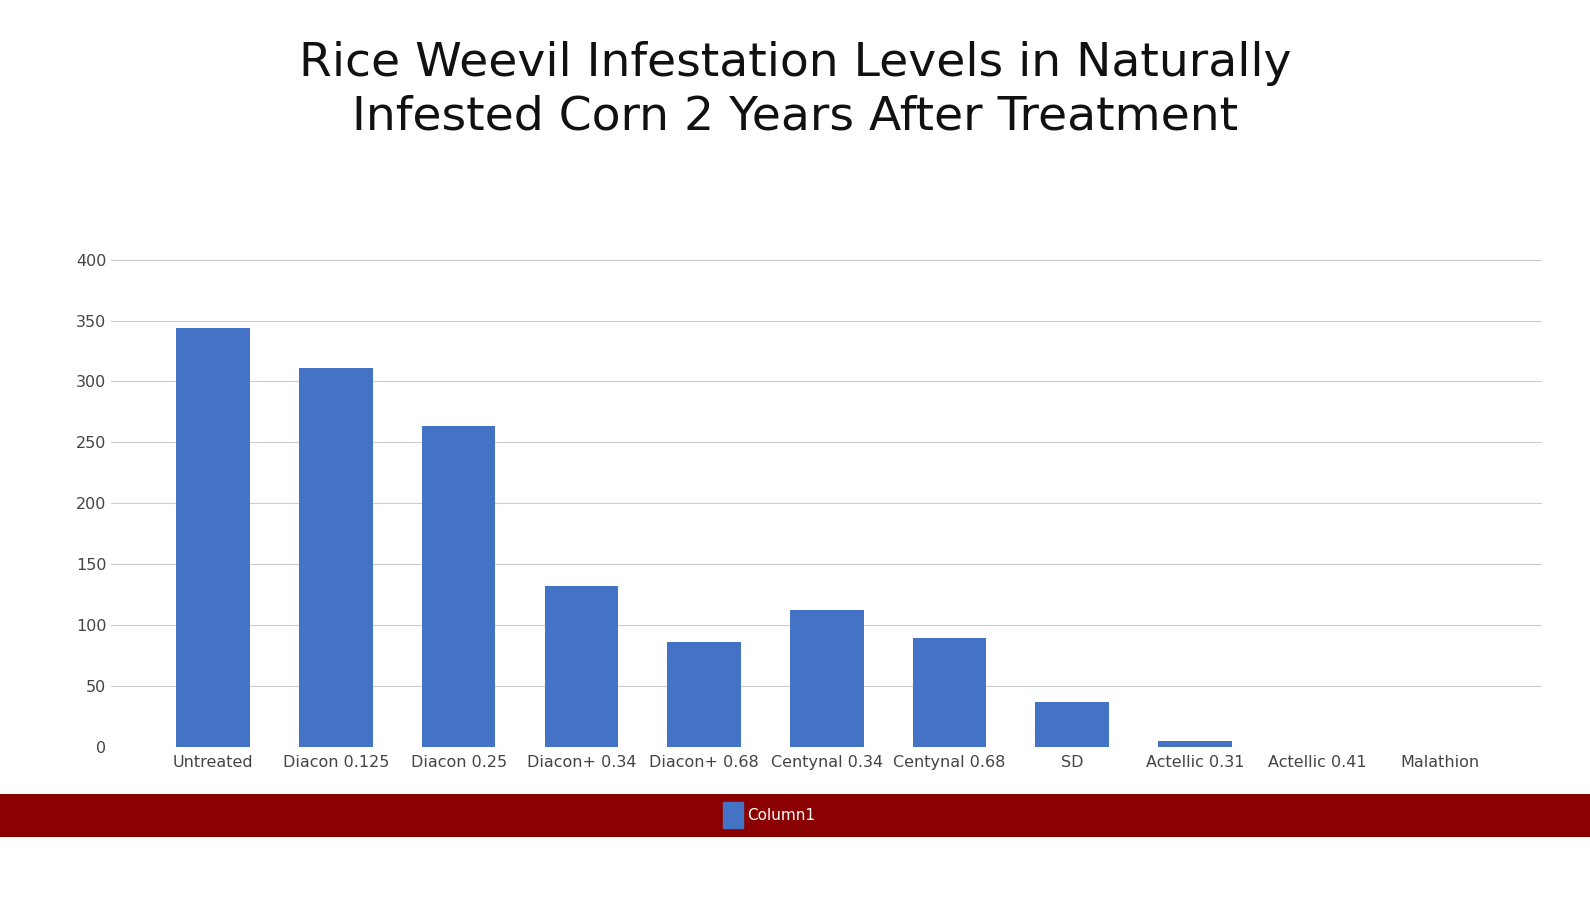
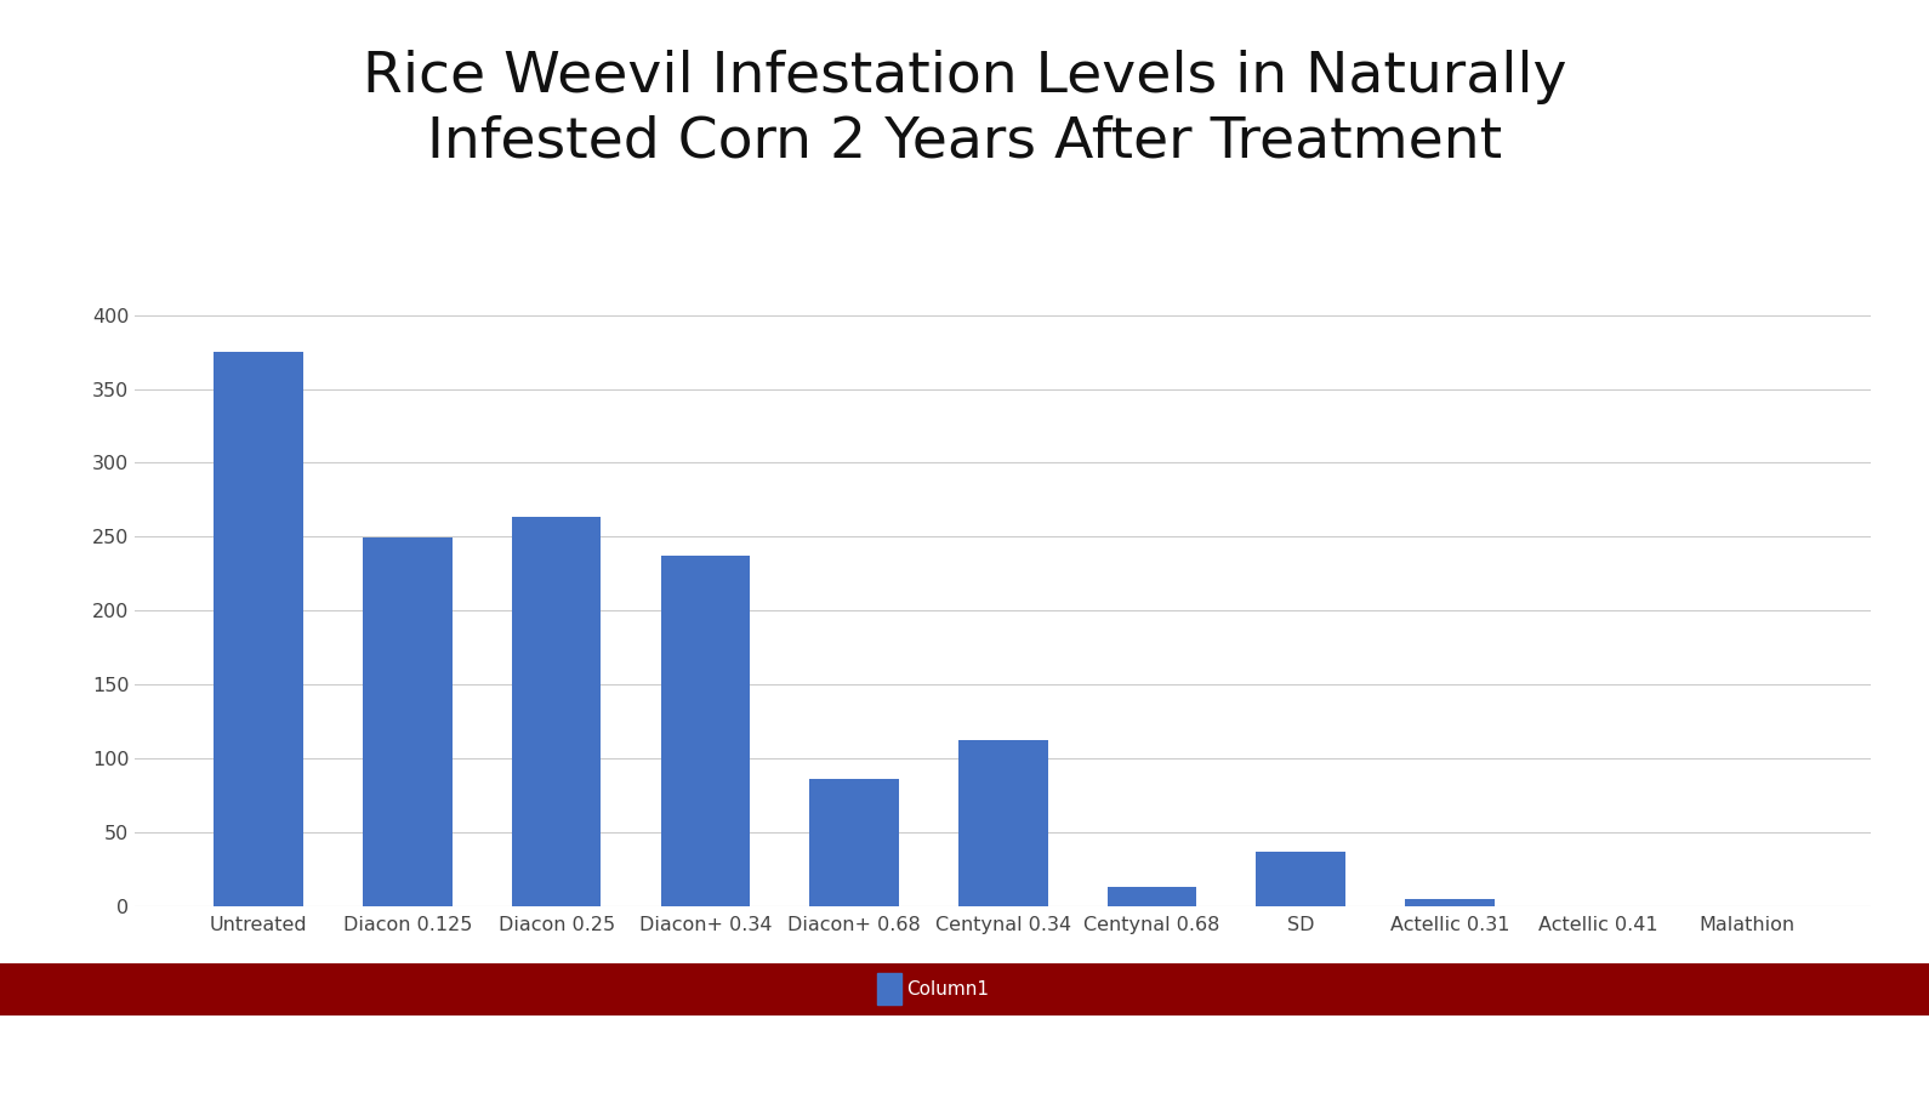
Untreated: 344 -> 375
Diacon 0.125: 311 -> 249
Diacon+ 0.34: 132 -> 237
Centynal 0.68: 89 -> 13
